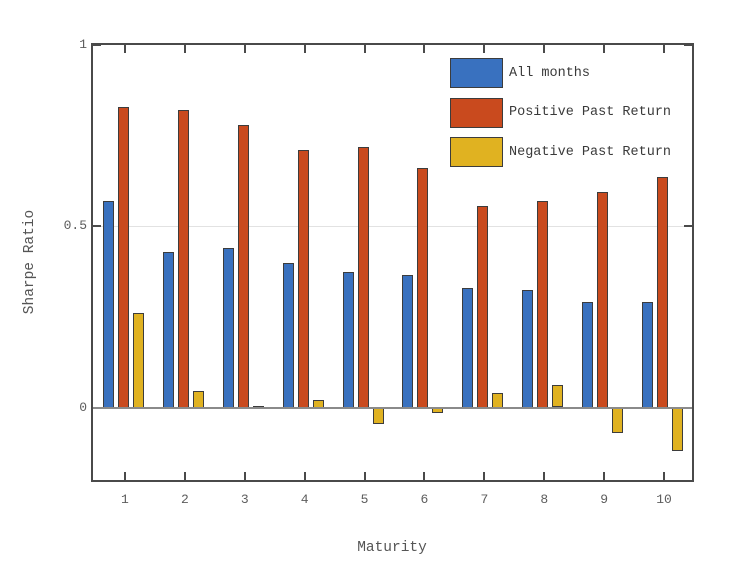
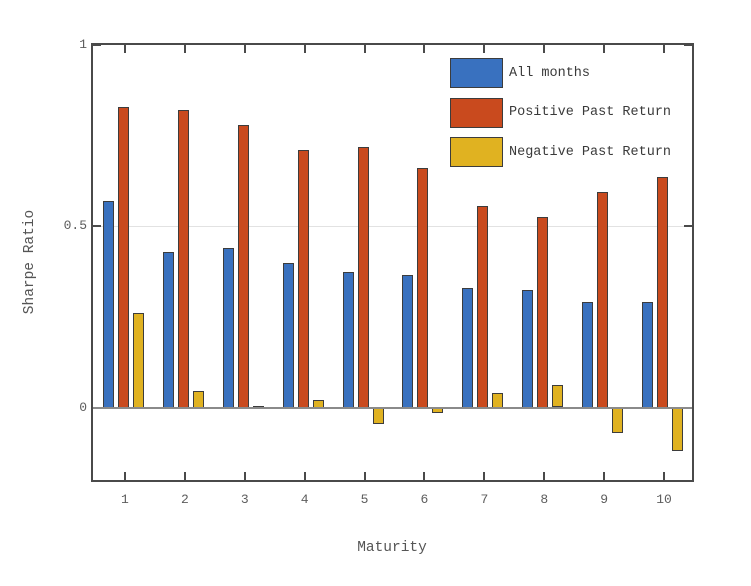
Positive Past Return/8: 0.57 -> 0.53
